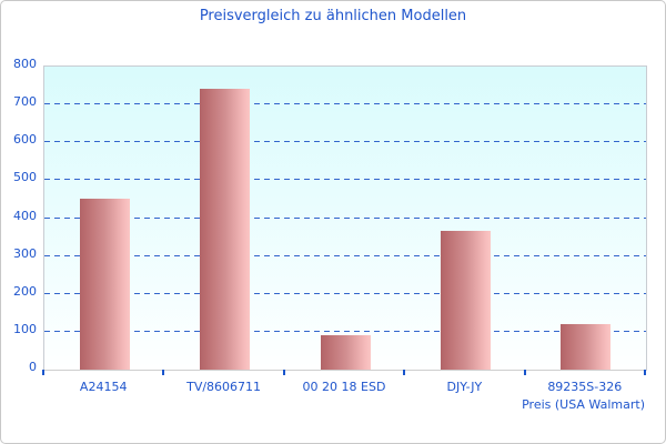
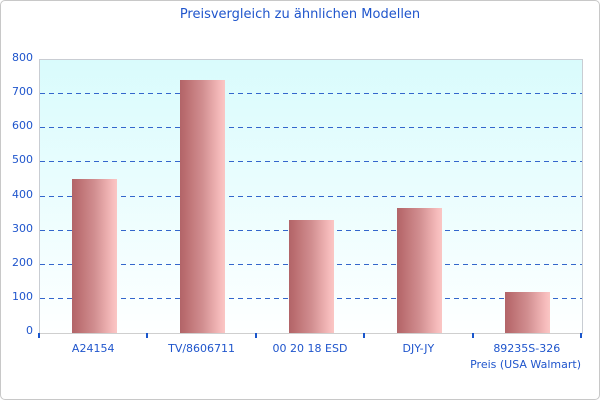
00 20 18 ESD: 90 -> 330
